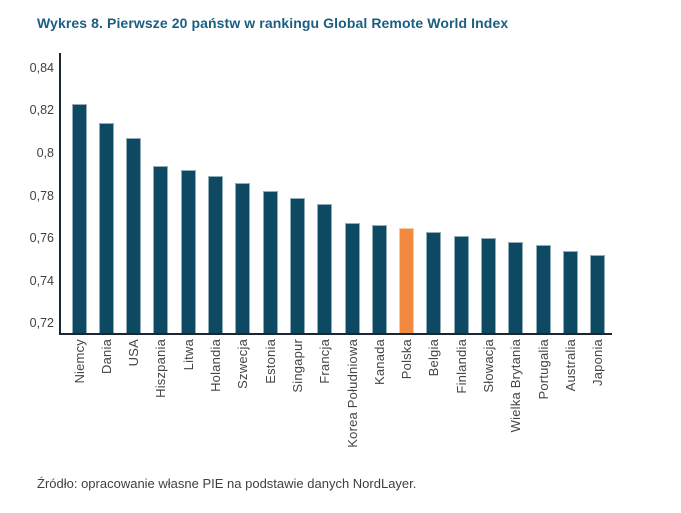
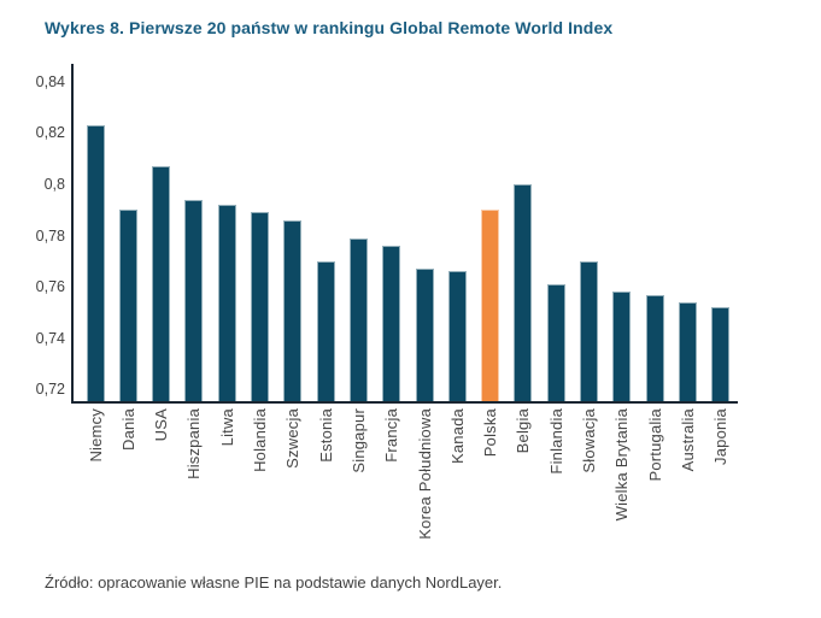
Dania: 0,81 -> 0,79
Estonia: 0,78 -> 0,77
Polska: 0,77 -> 0,79
Belgia: 0,76 -> 0,80
Słowacja: 0,76 -> 0,77
